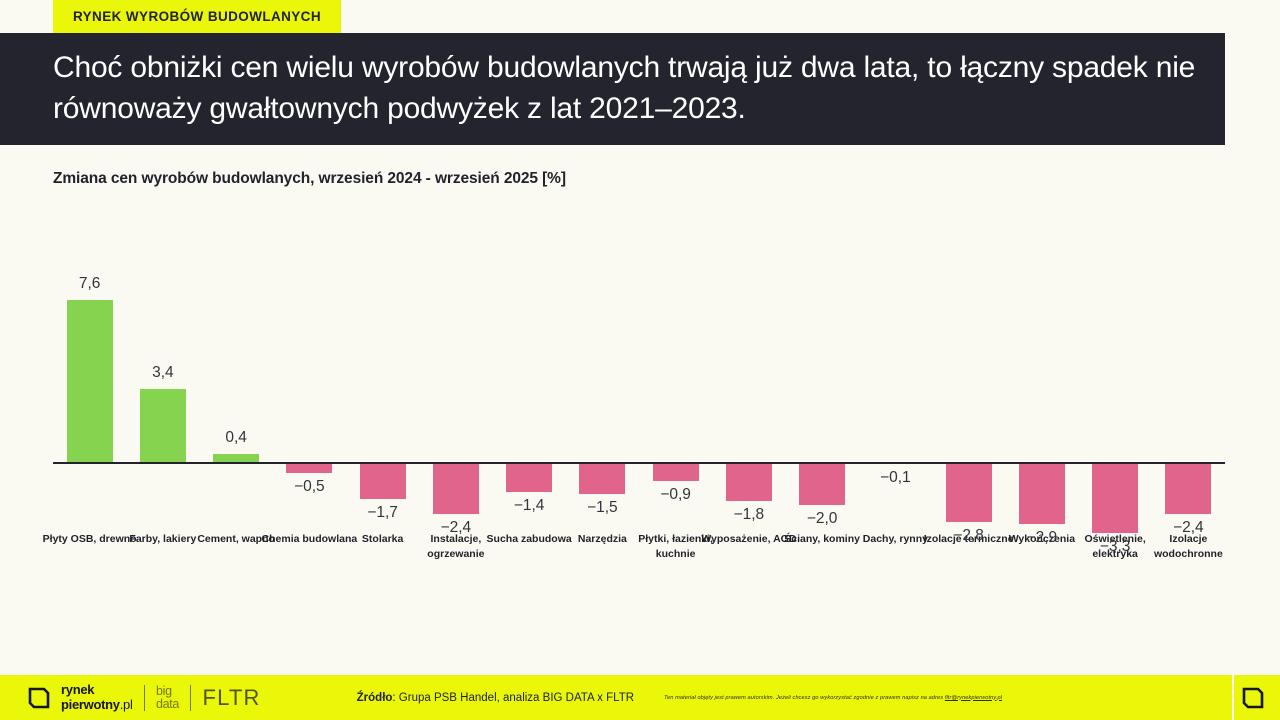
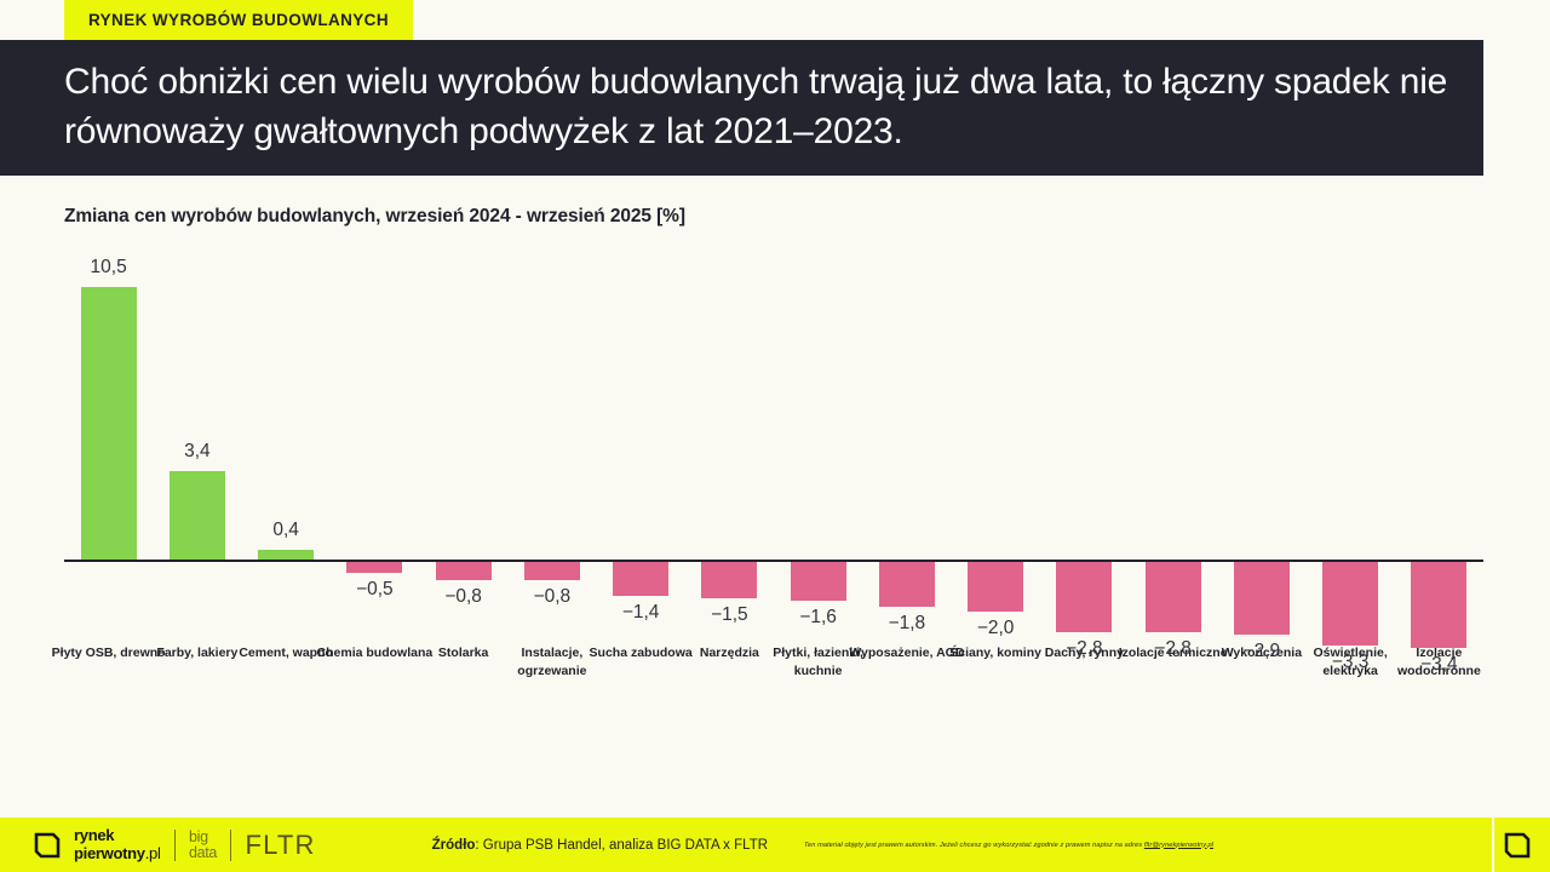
Płyty OSB, drewno: 7,6 -> 10,5
Stolarka: −1,7 -> −0,8
Instalacje, ogrzewanie: −2,4 -> −0,8
Płytki, łazienki, kuchnie: −0,9 -> −1,6
Dachy, rynny: −0,1 -> −2,8
Izolacje wodochronne: −2,4 -> −3,4
